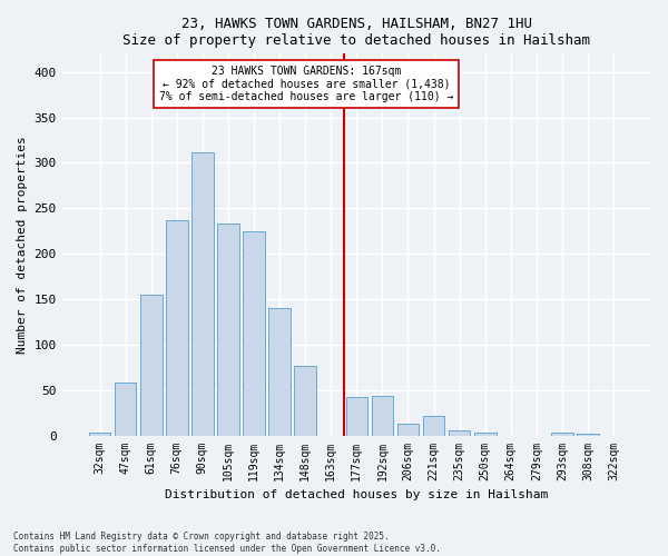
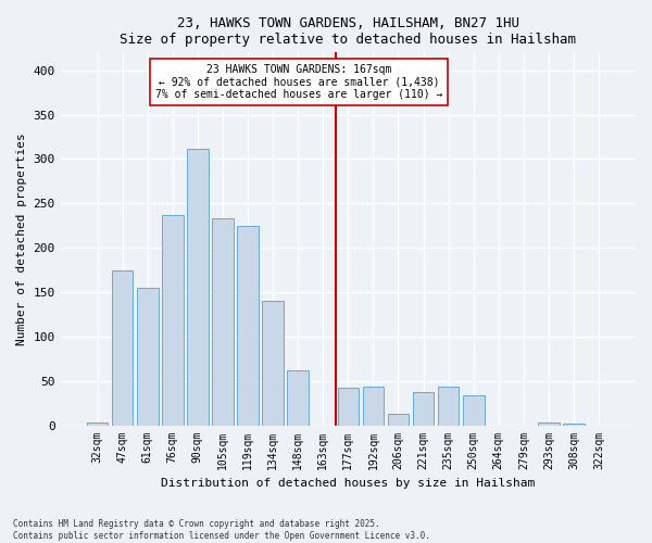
47sqm: 58 -> 174
148sqm: 76 -> 62
221sqm: 21 -> 38
235sqm: 6 -> 44
250sqm: 3 -> 34
